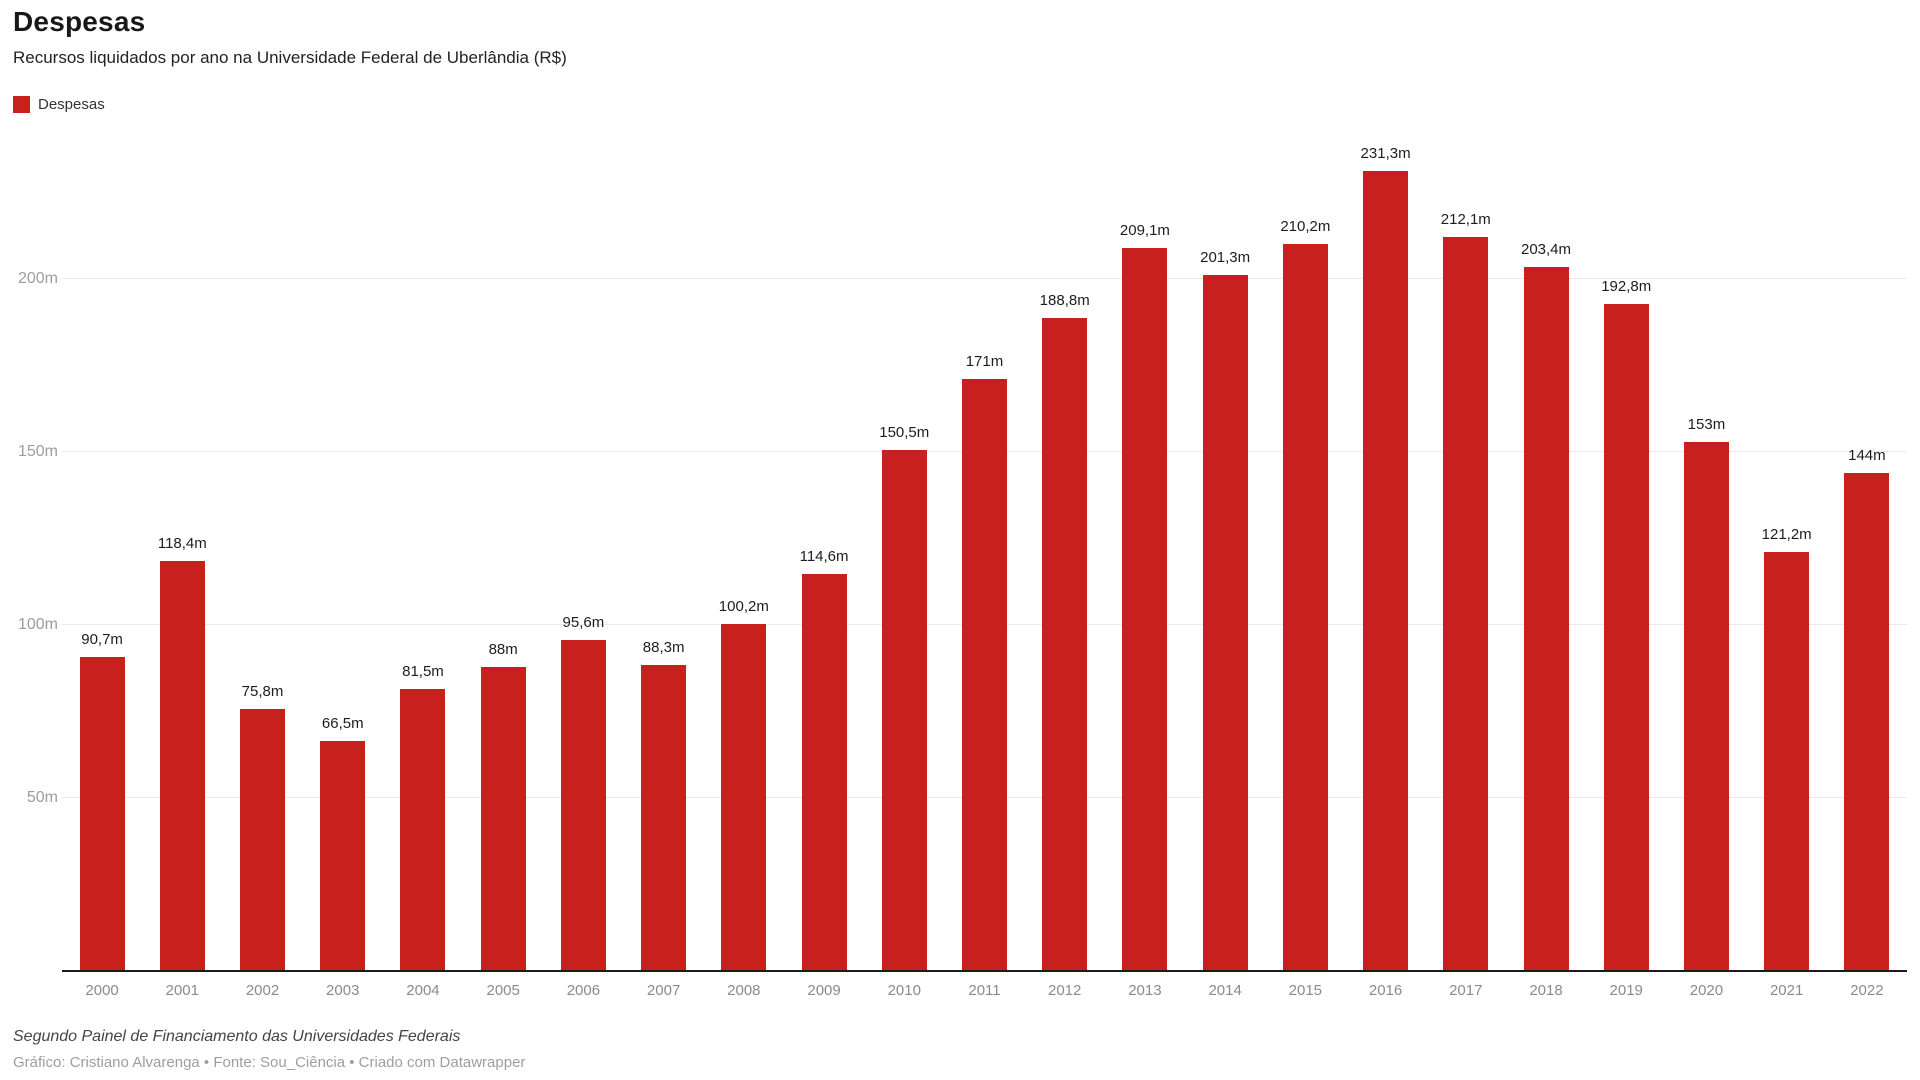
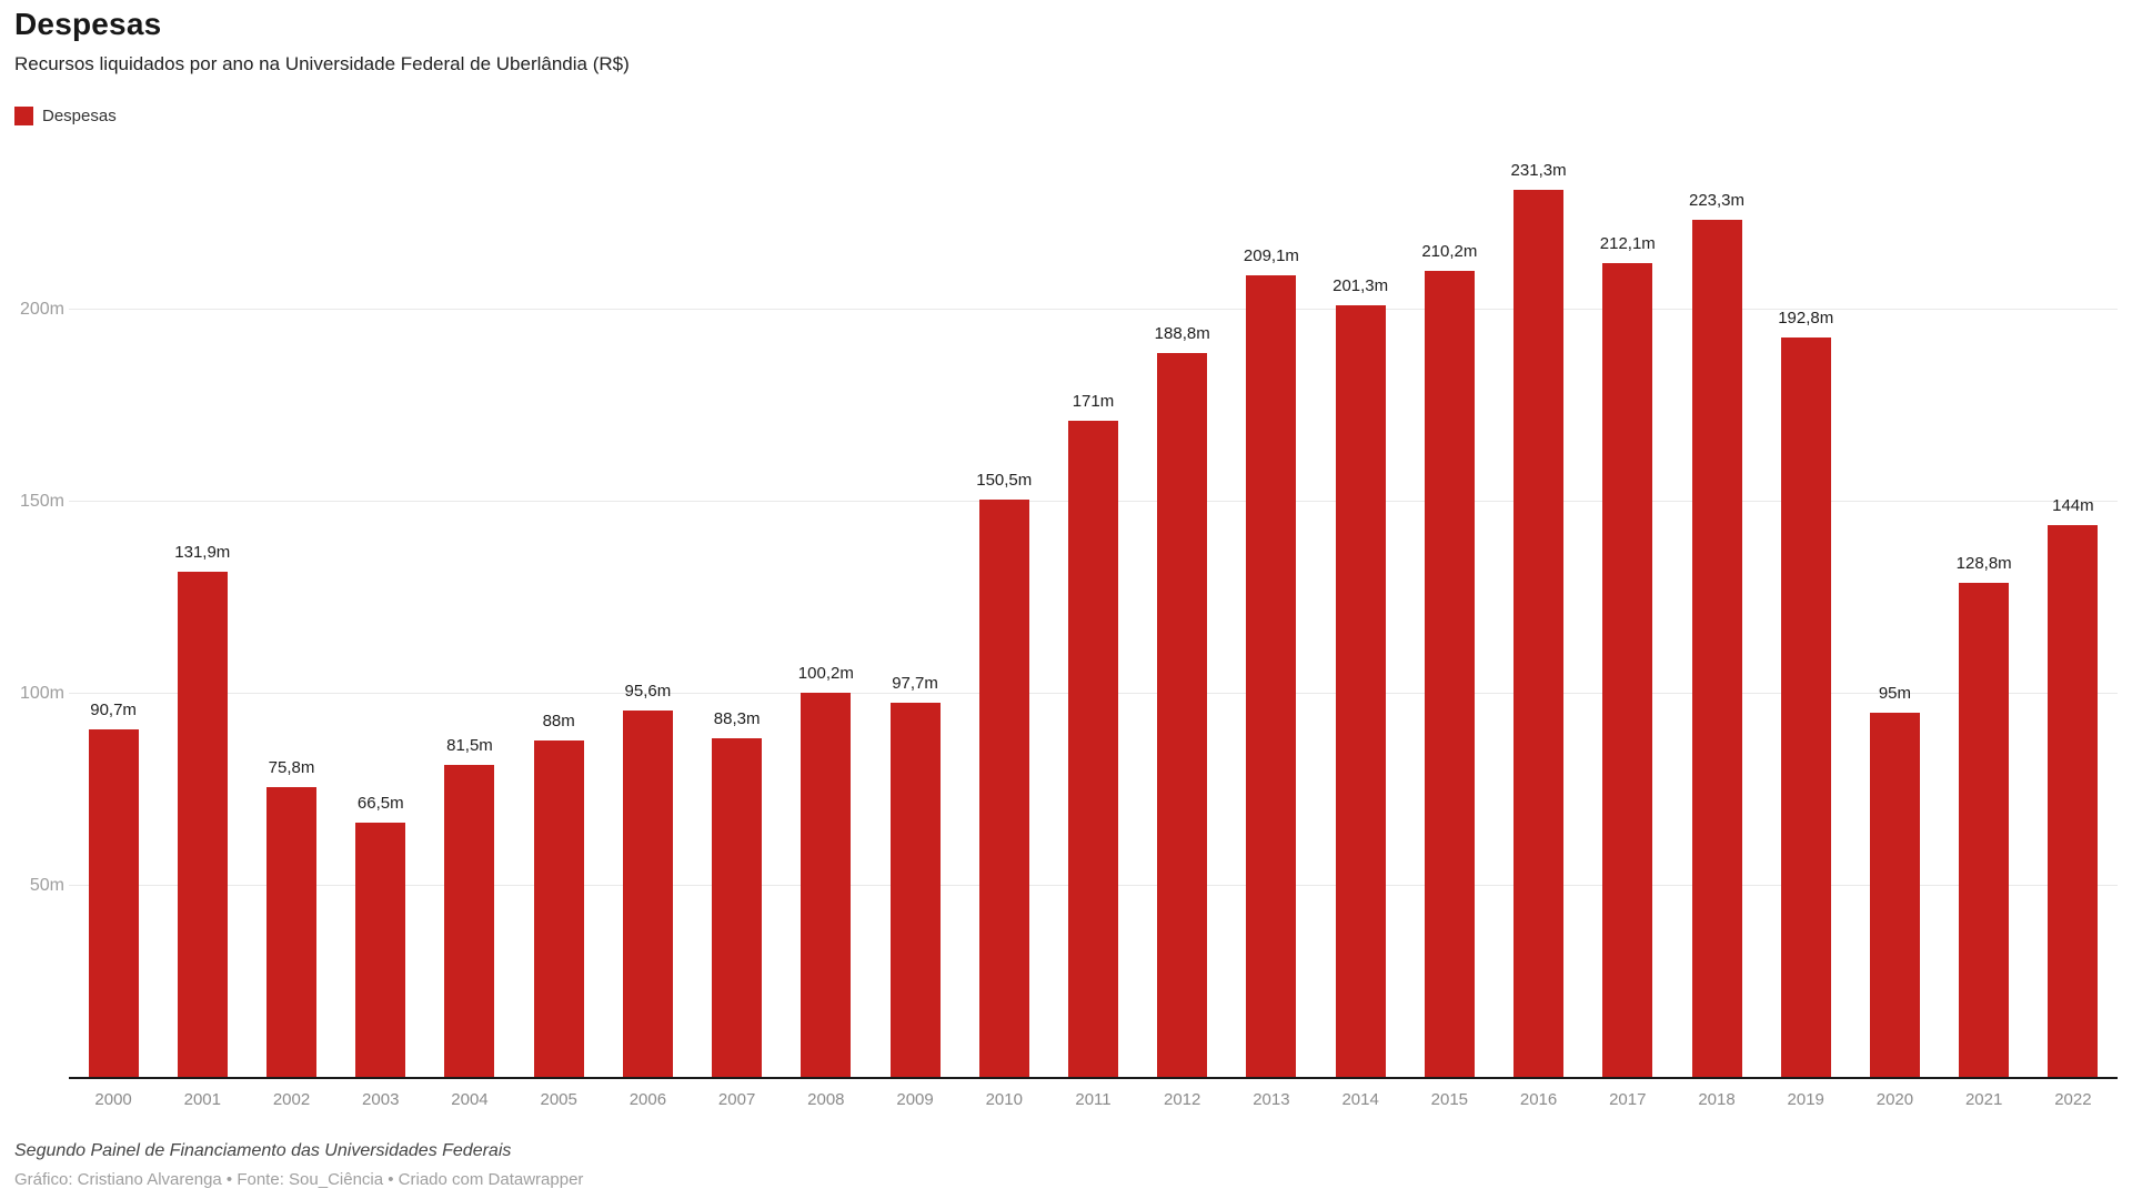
2001: 118,4m -> 131,9m
2009: 114,6m -> 97,7m
2018: 203,4m -> 223,3m
2020: 153m -> 95m
2021: 121,2m -> 128,8m
